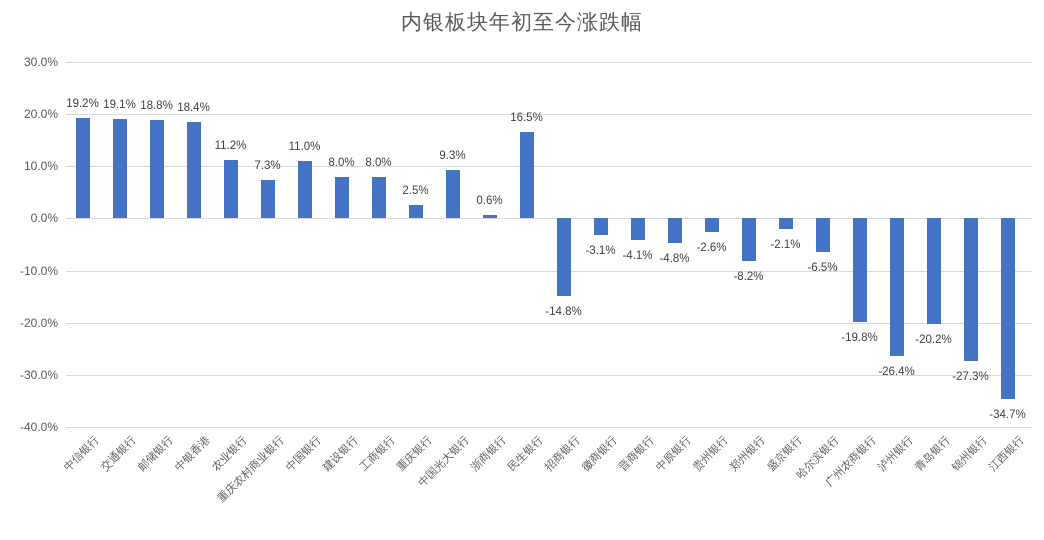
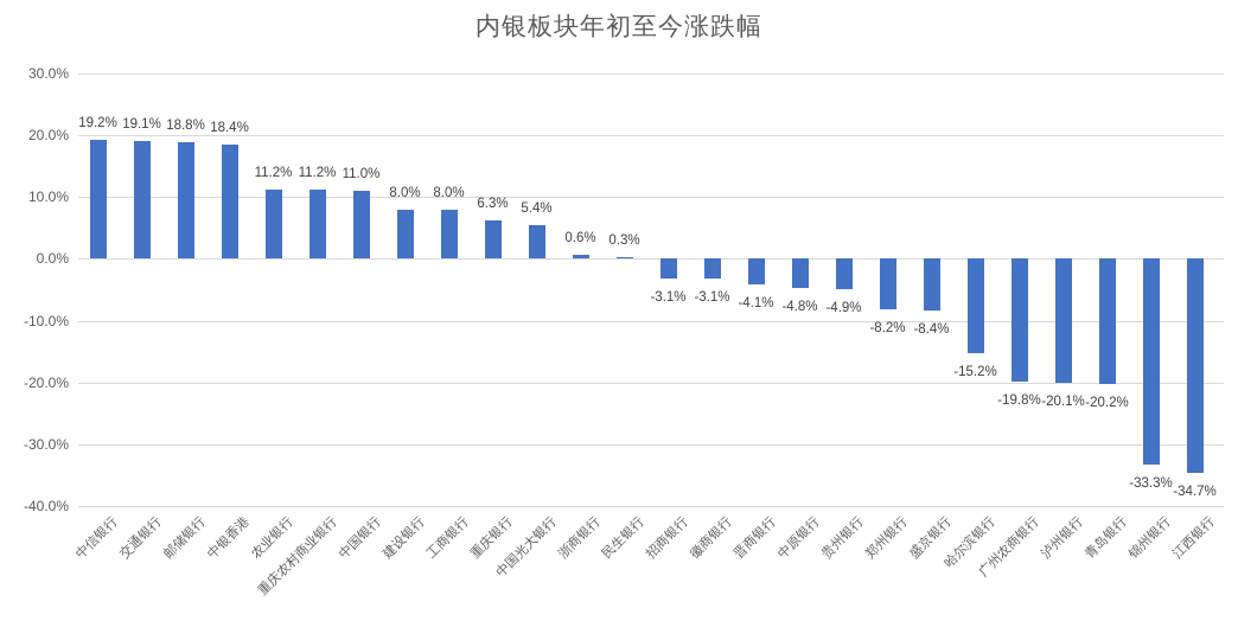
重庆农村商业银行: 7.3% -> 11.2%
重庆银行: 2.5% -> 6.3%
中国光大银行: 9.3% -> 5.4%
民生银行: 16.5% -> 0.3%
招商银行: -14.8% -> -3.1%
贵州银行: -2.6% -> -4.9%
盛京银行: -2.1% -> -8.4%
哈尔滨银行: -6.5% -> -15.2%
泸州银行: -26.4% -> -20.1%
锦州银行: -27.3% -> -33.3%
